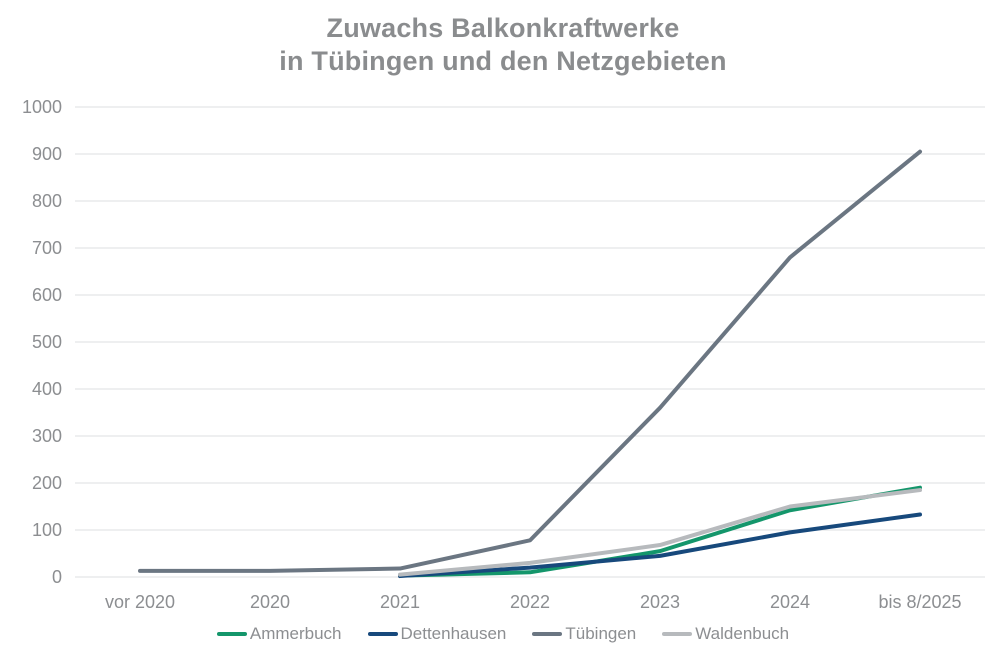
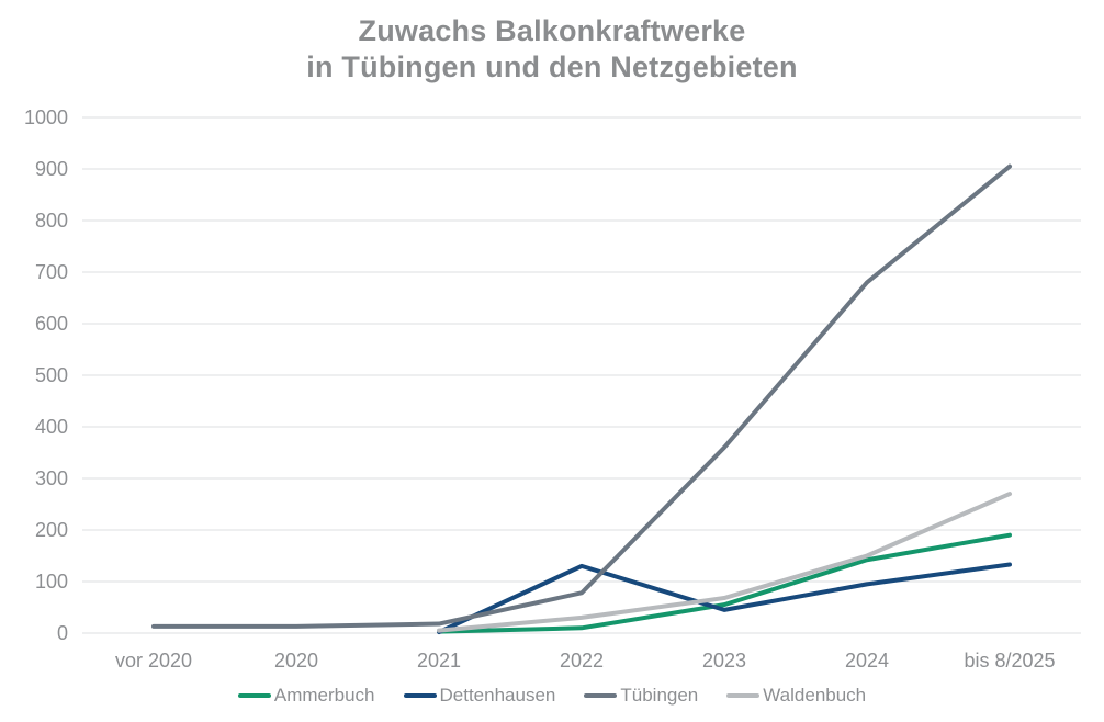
Dettenhausen/2022: 20 -> 130
Waldenbuch/bis 8/2025: 180 -> 270
